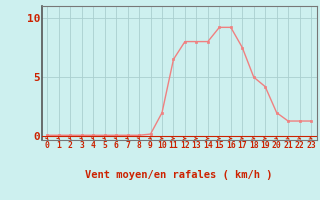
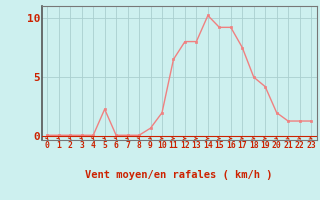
5: 0.1 -> 2.3
9: 0.2 -> 0.7
14: 8.0 -> 10.2
